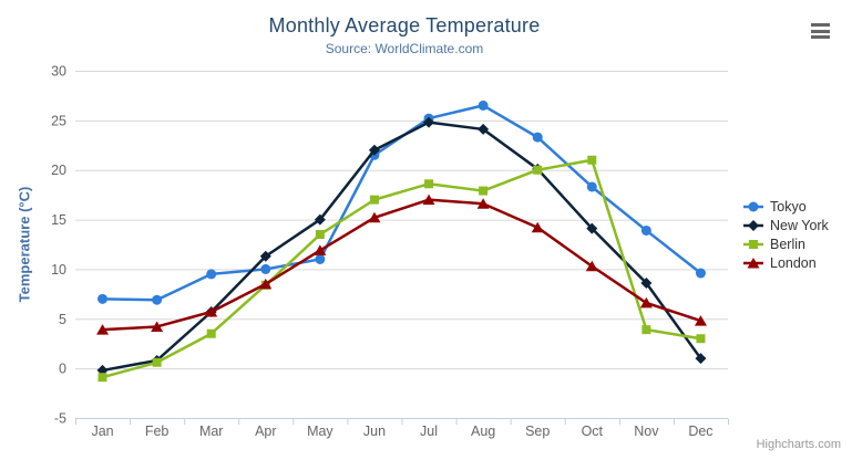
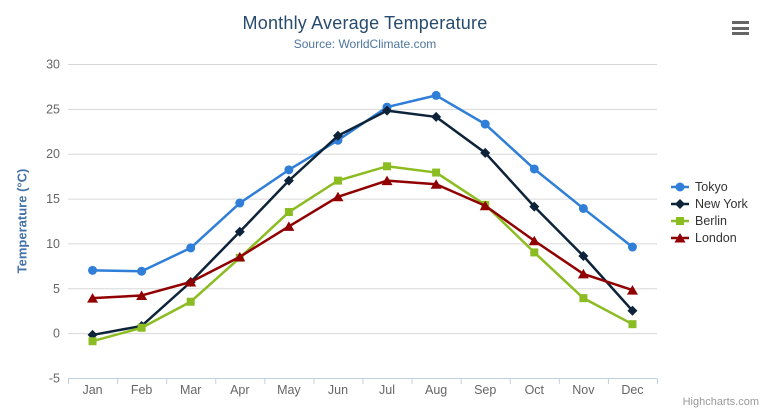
Tokyo/Apr: 10 -> 14
Tokyo/May: 11 -> 18
New York/May: 15 -> 17
Berlin/Sep: 20 -> 14
Berlin/Oct: 21 -> 9
New York/Dec: 1 -> 2
Berlin/Dec: 3 -> 1
